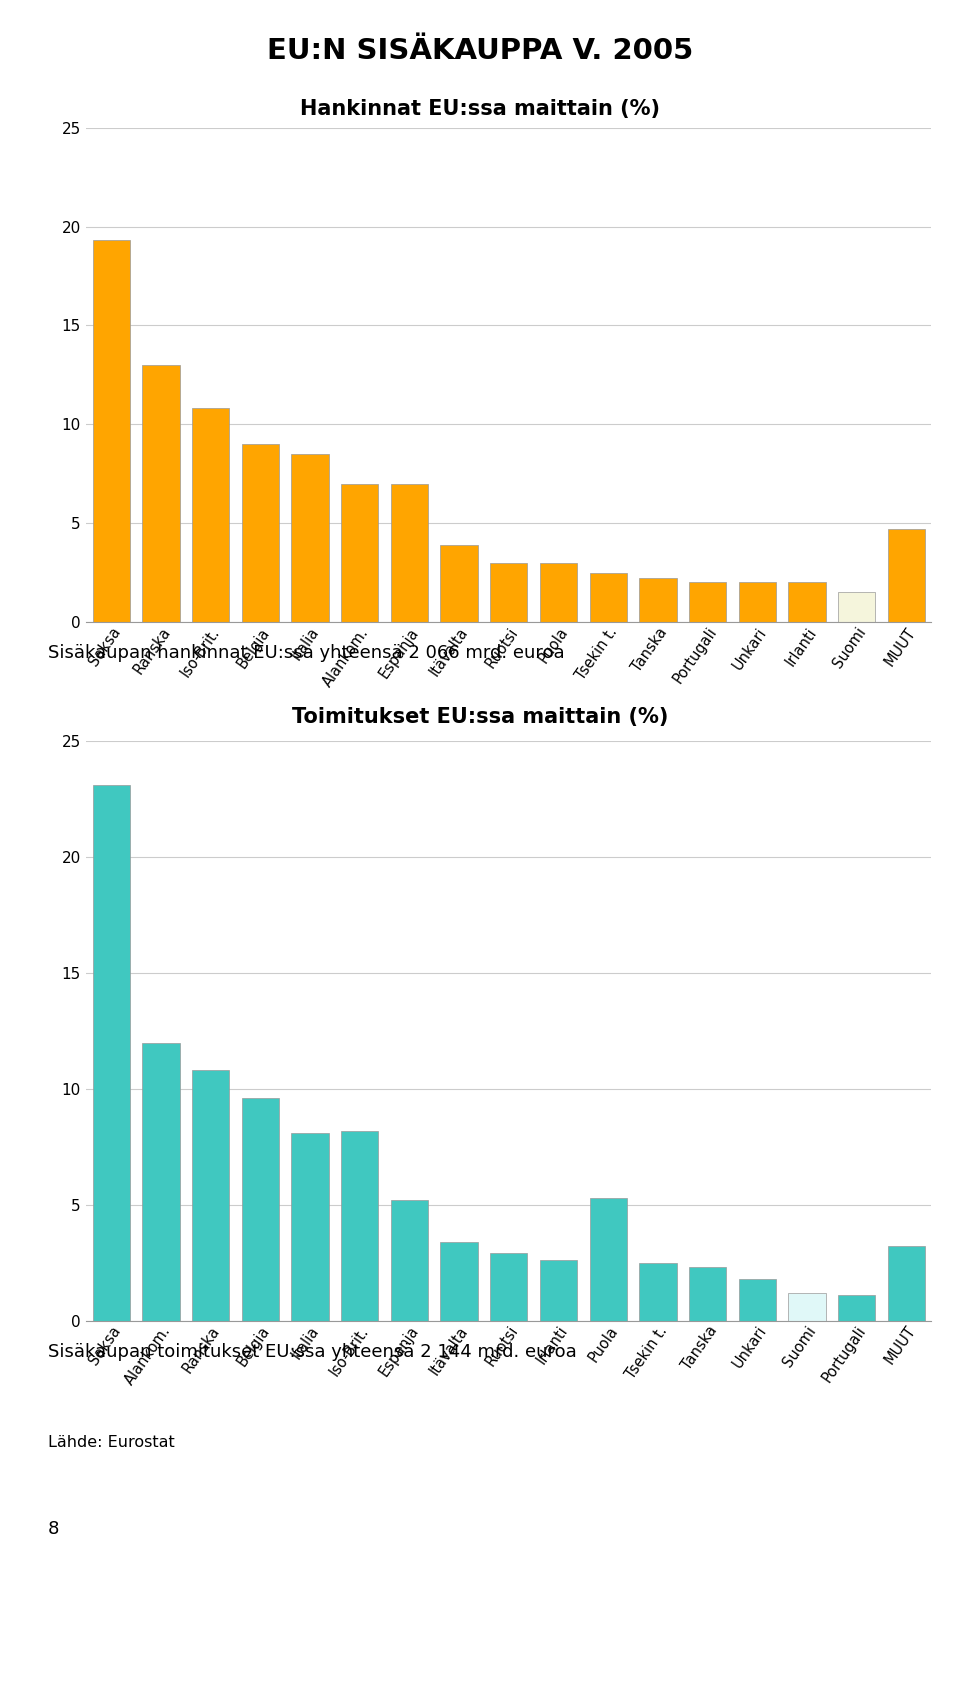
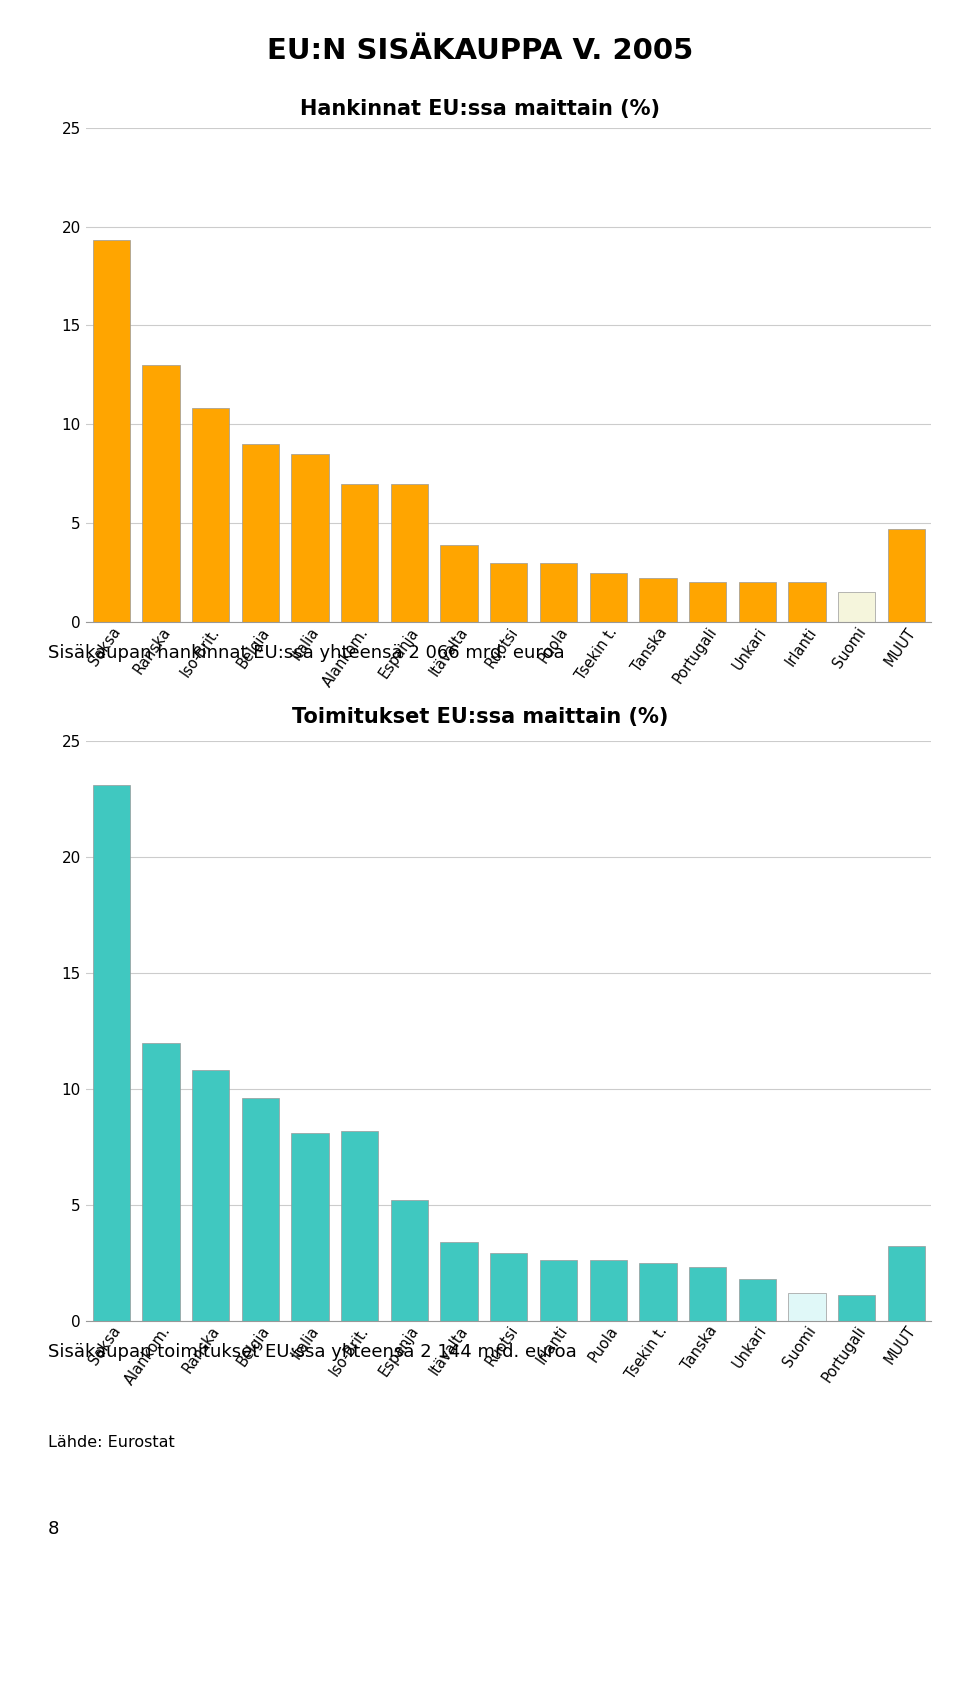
Puola: 5.3 -> 2.6
